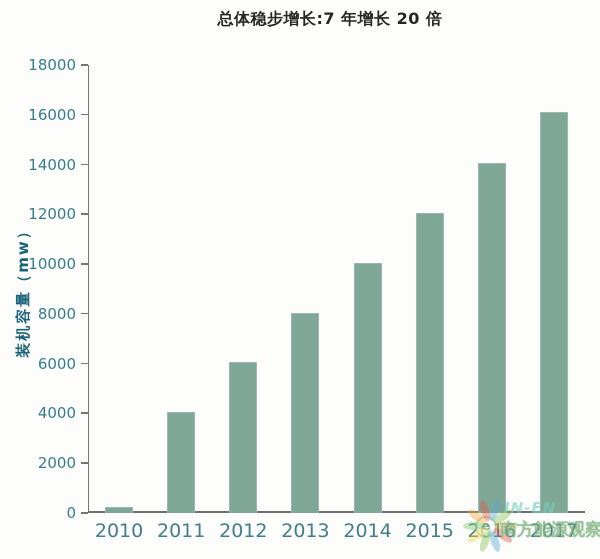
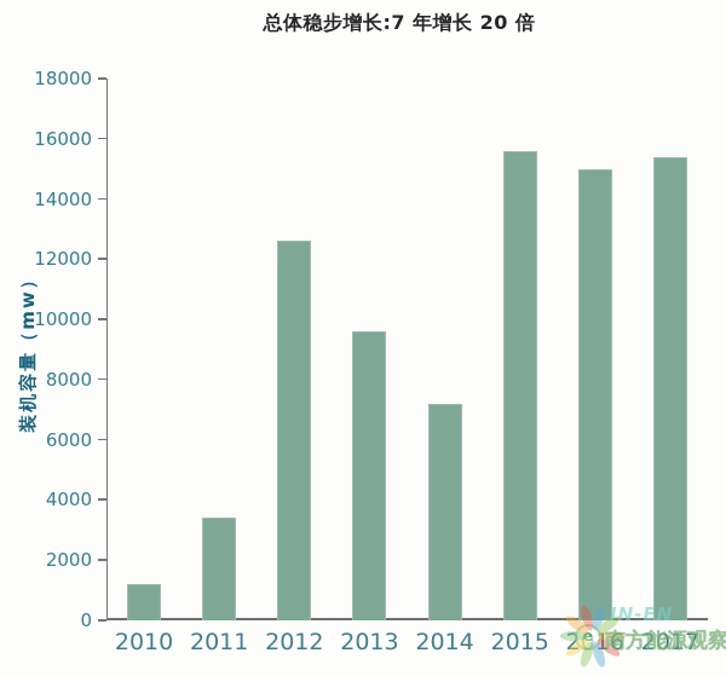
2010: 200 -> 1200
2011: 4000 -> 3400
2012: 6000 -> 12600
2013: 8000 -> 9600
2014: 10000 -> 7200
2015: 12000 -> 15600
2016: 14000 -> 15000
2017: 16100 -> 15400
